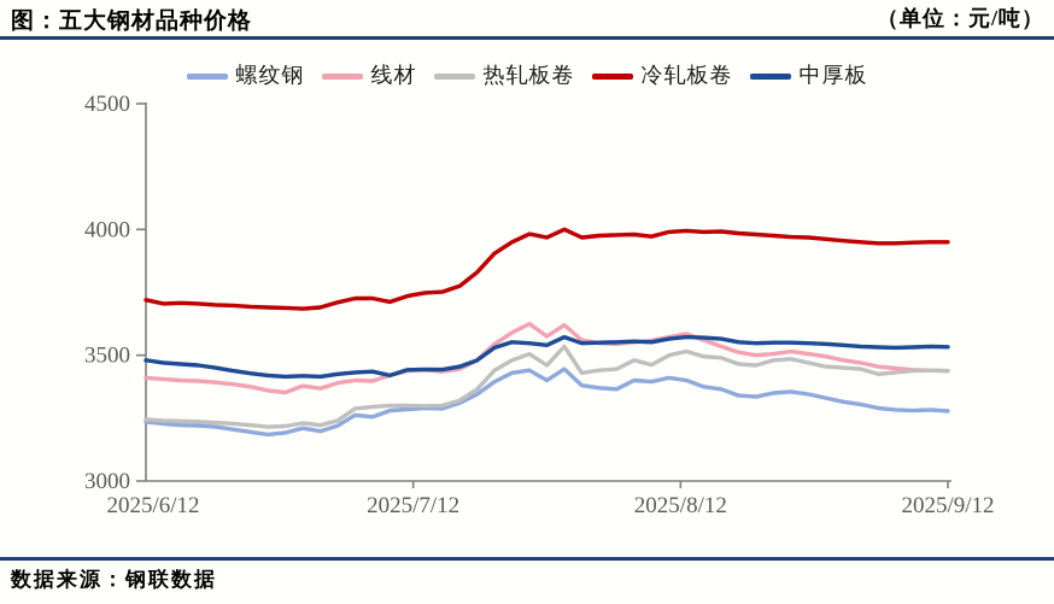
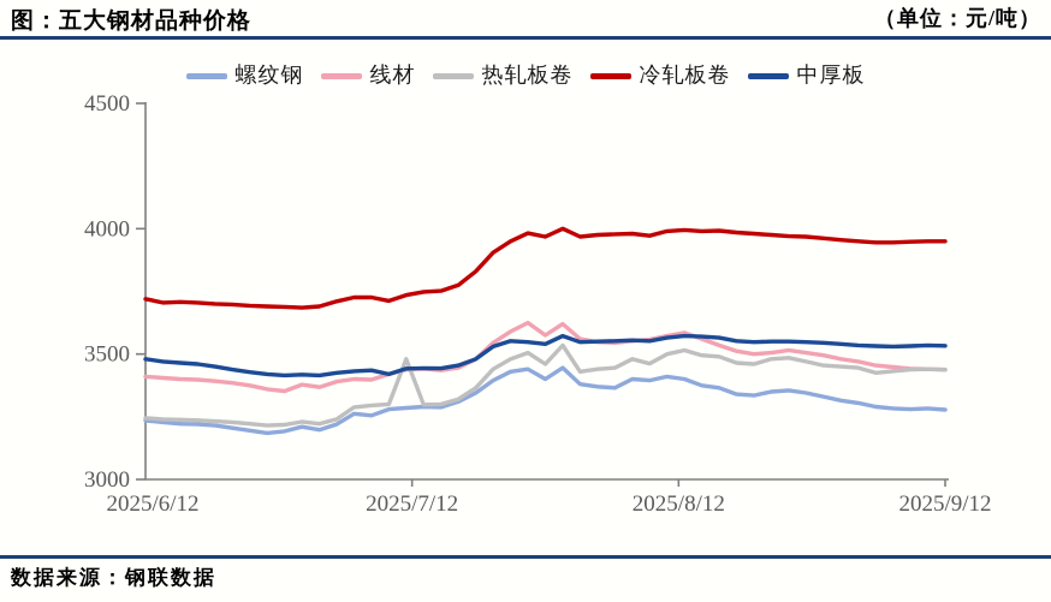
热轧板卷/2025/7/12: 3300 -> 3480
